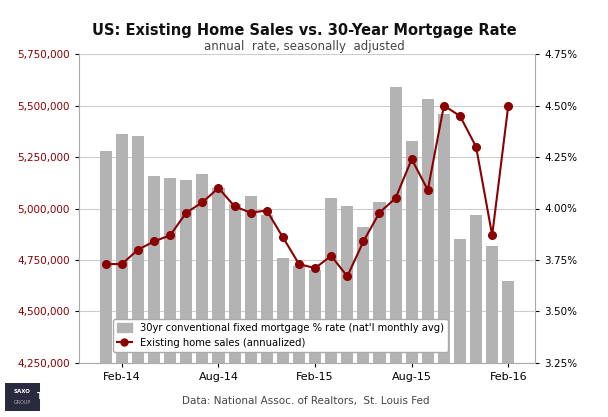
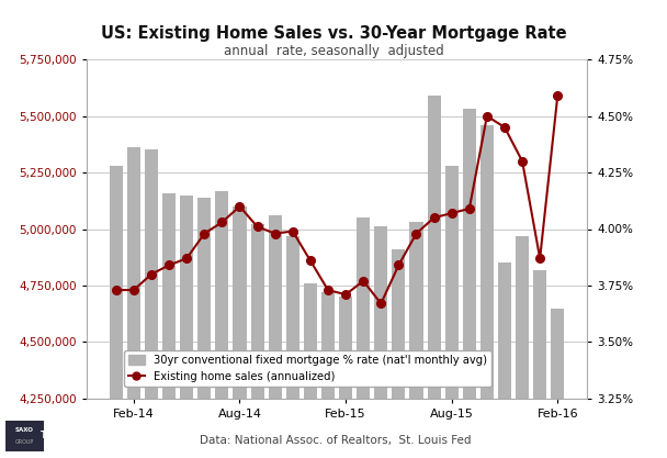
30yr conventional fixed mortgage % rate (nat'l monthly avg)/Aug-15: 5,330,000 -> 5,280,000
Existing home sales (annualized)/Aug-15: 4.24% -> 4.07%
Existing home sales (annualized)/Feb-16: 4.50% -> 4.59%
